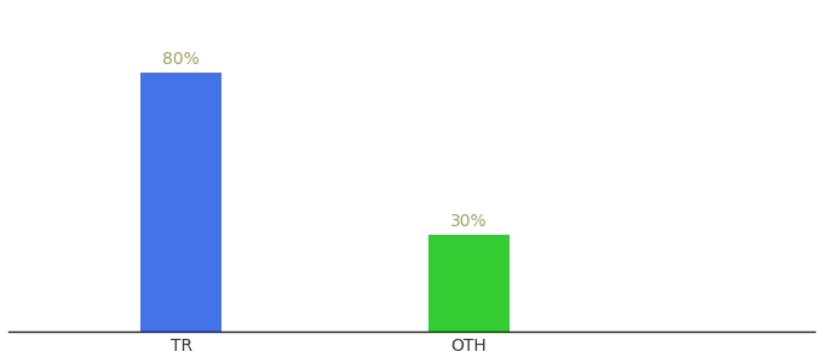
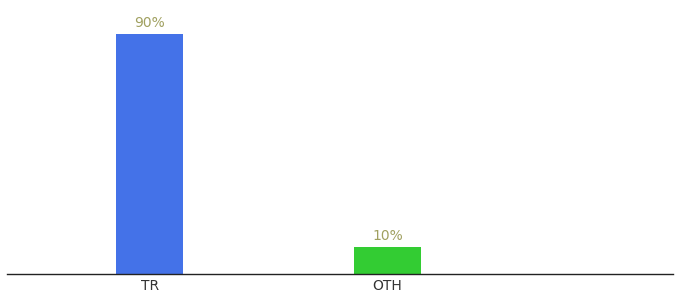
TR: 80% -> 90%
OTH: 30% -> 10%
